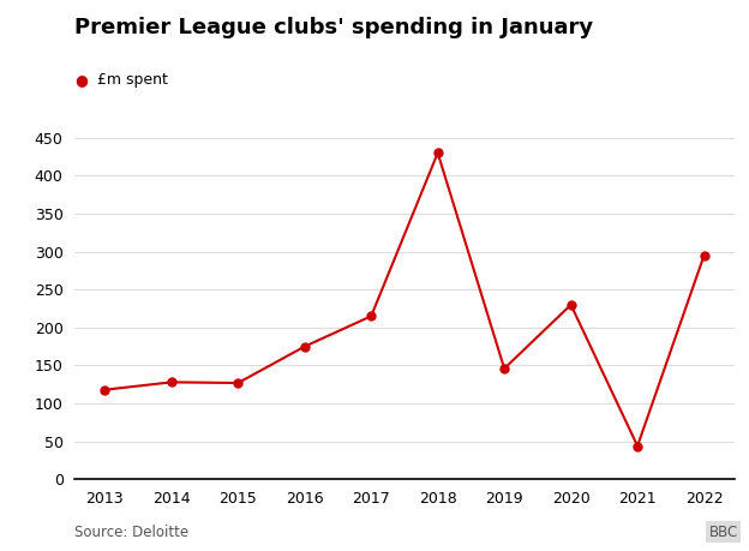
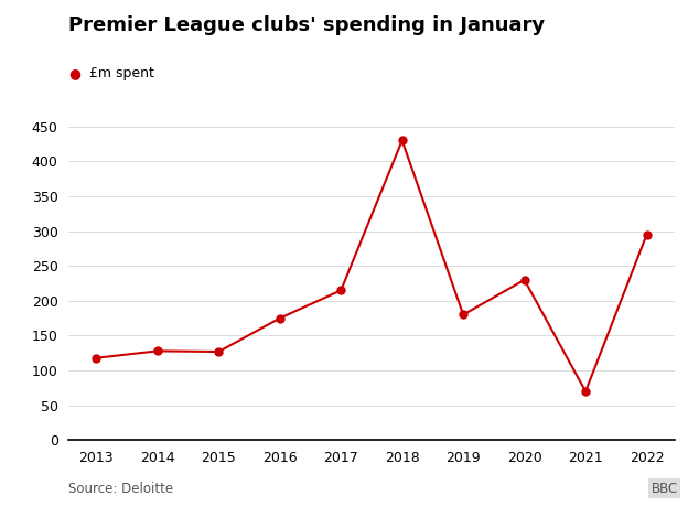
2019: 146 -> 180
2021: 44 -> 70
